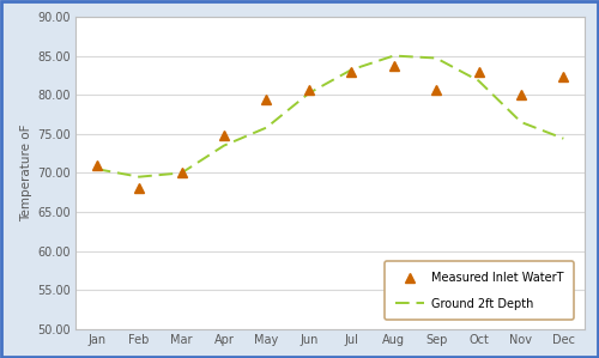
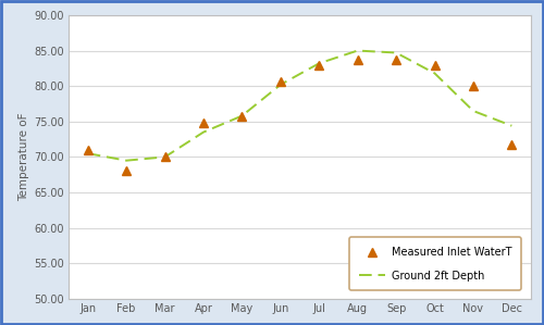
Measured Inlet WaterT/May: 79.4 -> 75.8
Measured Inlet WaterT/Sep: 80.6 -> 83.7
Measured Inlet WaterT/Dec: 82.4 -> 71.8
